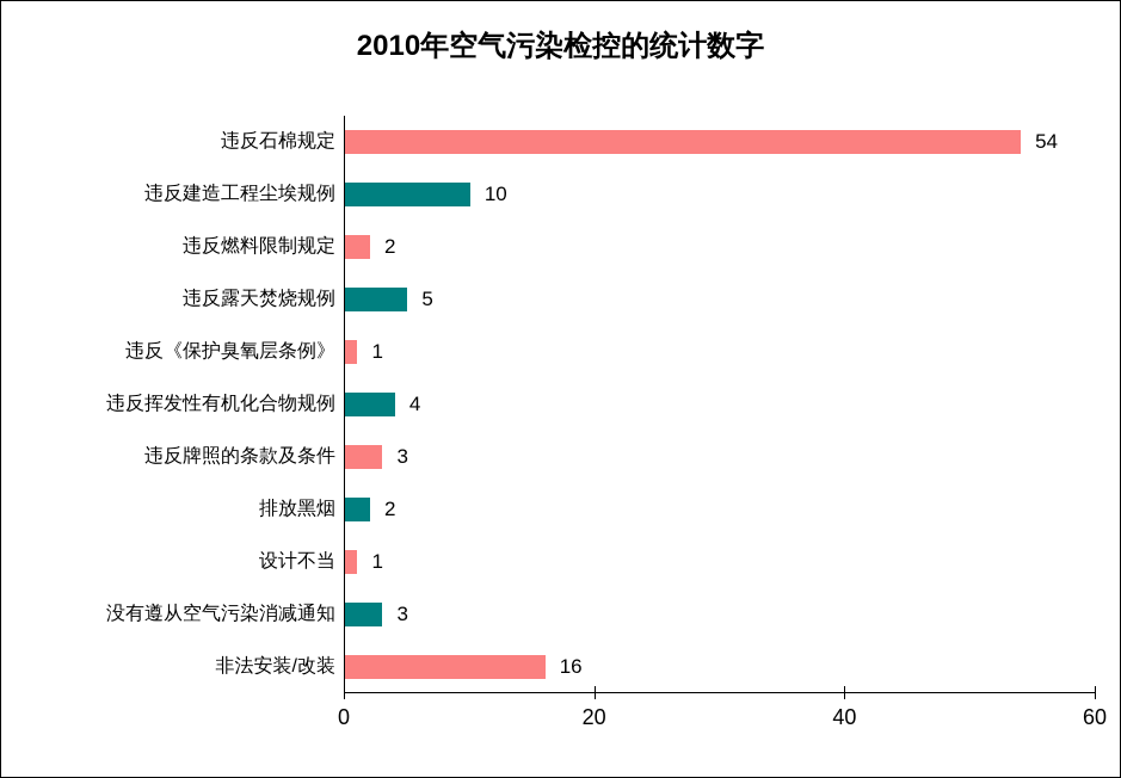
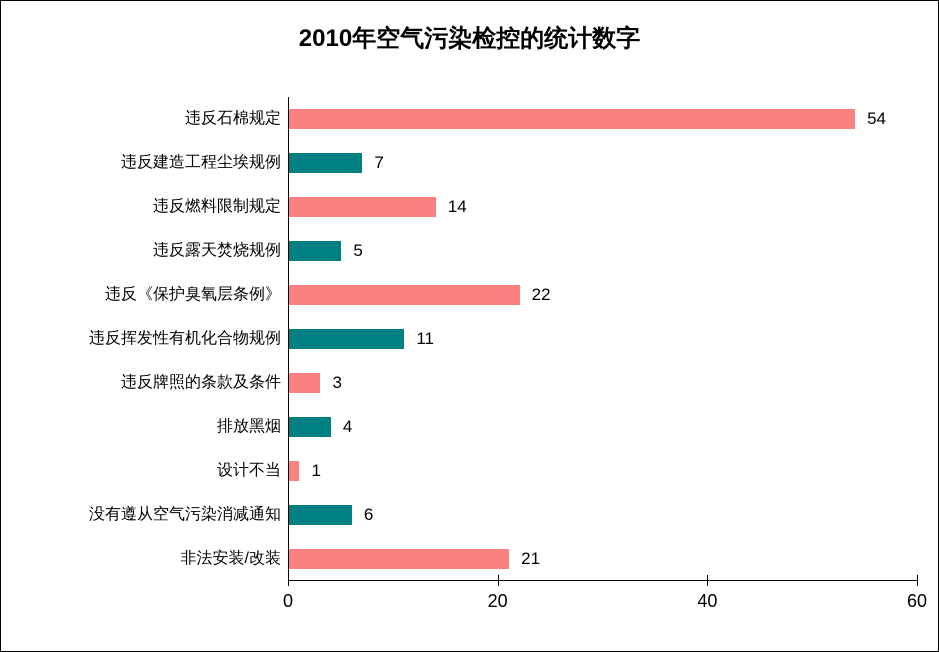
违反建造工程尘埃规例: 10 -> 7
违反燃料限制规定: 2 -> 14
违反《保护臭氧层条例》: 1 -> 22
违反挥发性有机化合物规例: 4 -> 11
排放黑烟: 2 -> 4
没有遵从空气污染消减通知: 3 -> 6
非法安装/改装: 16 -> 21
